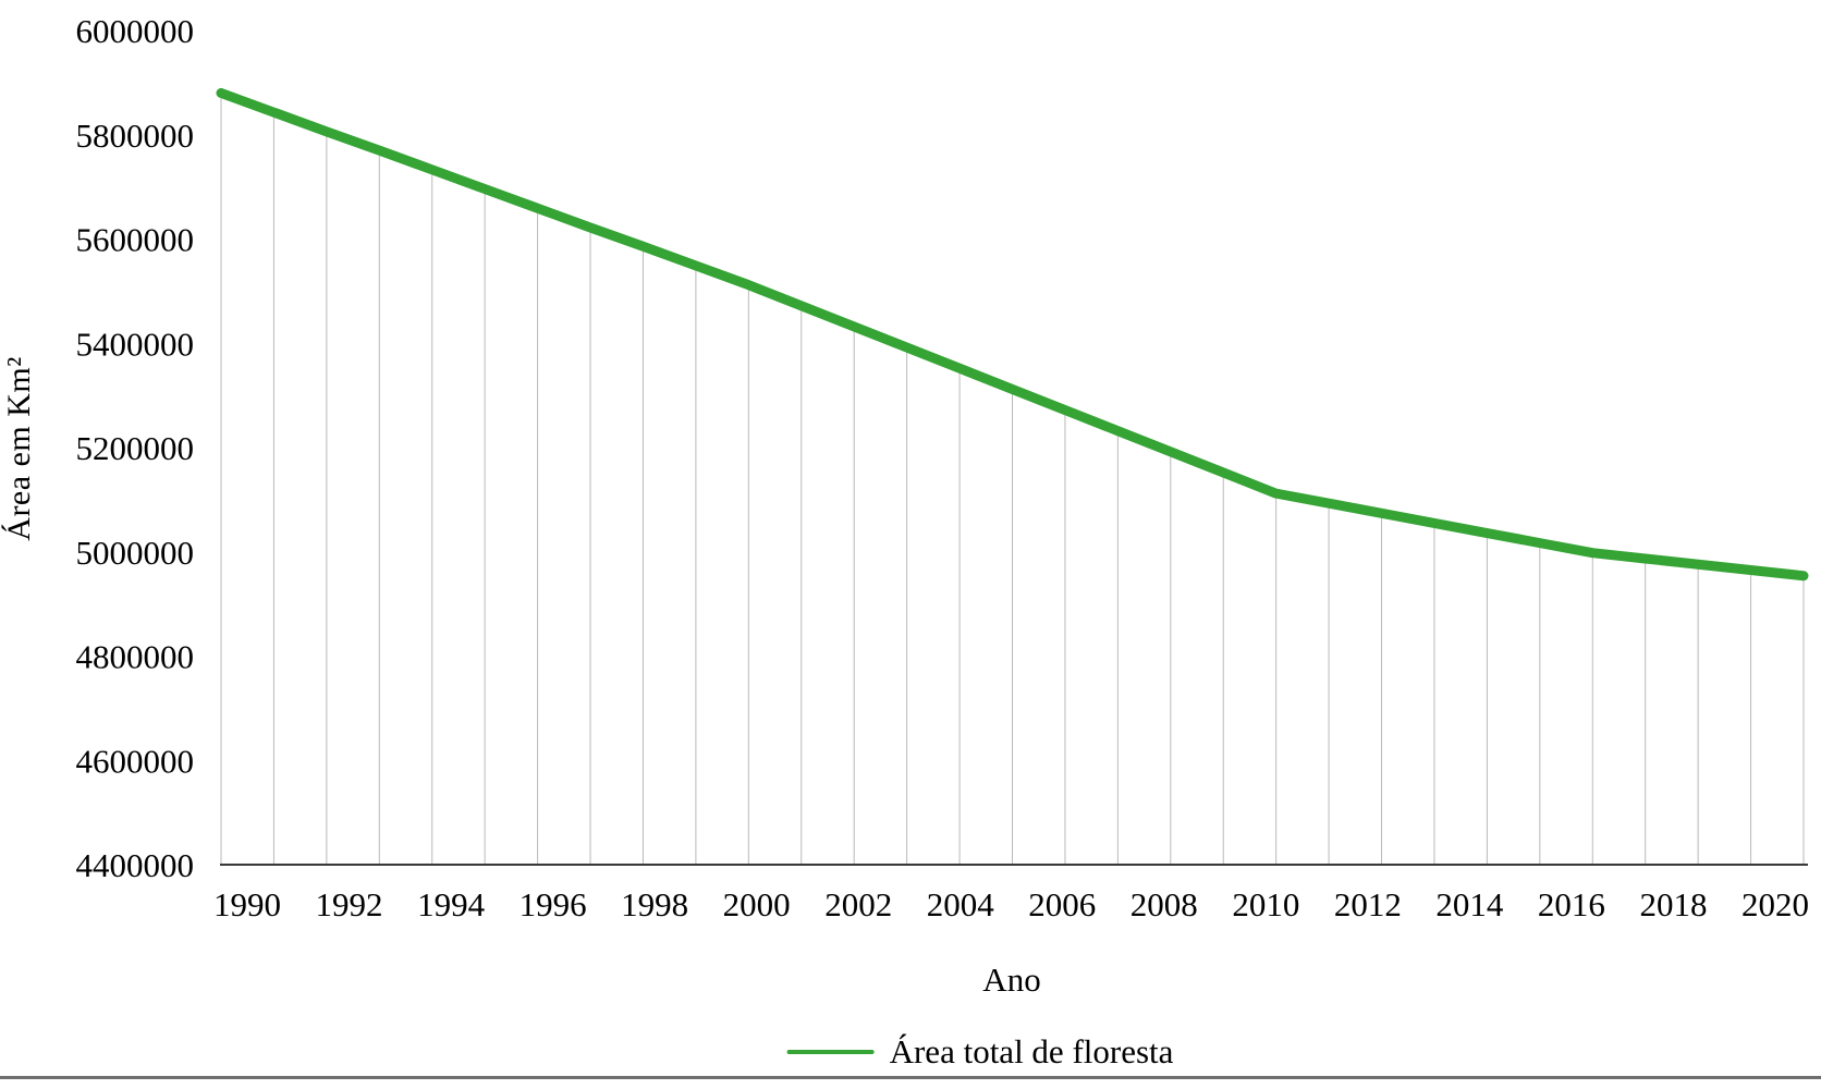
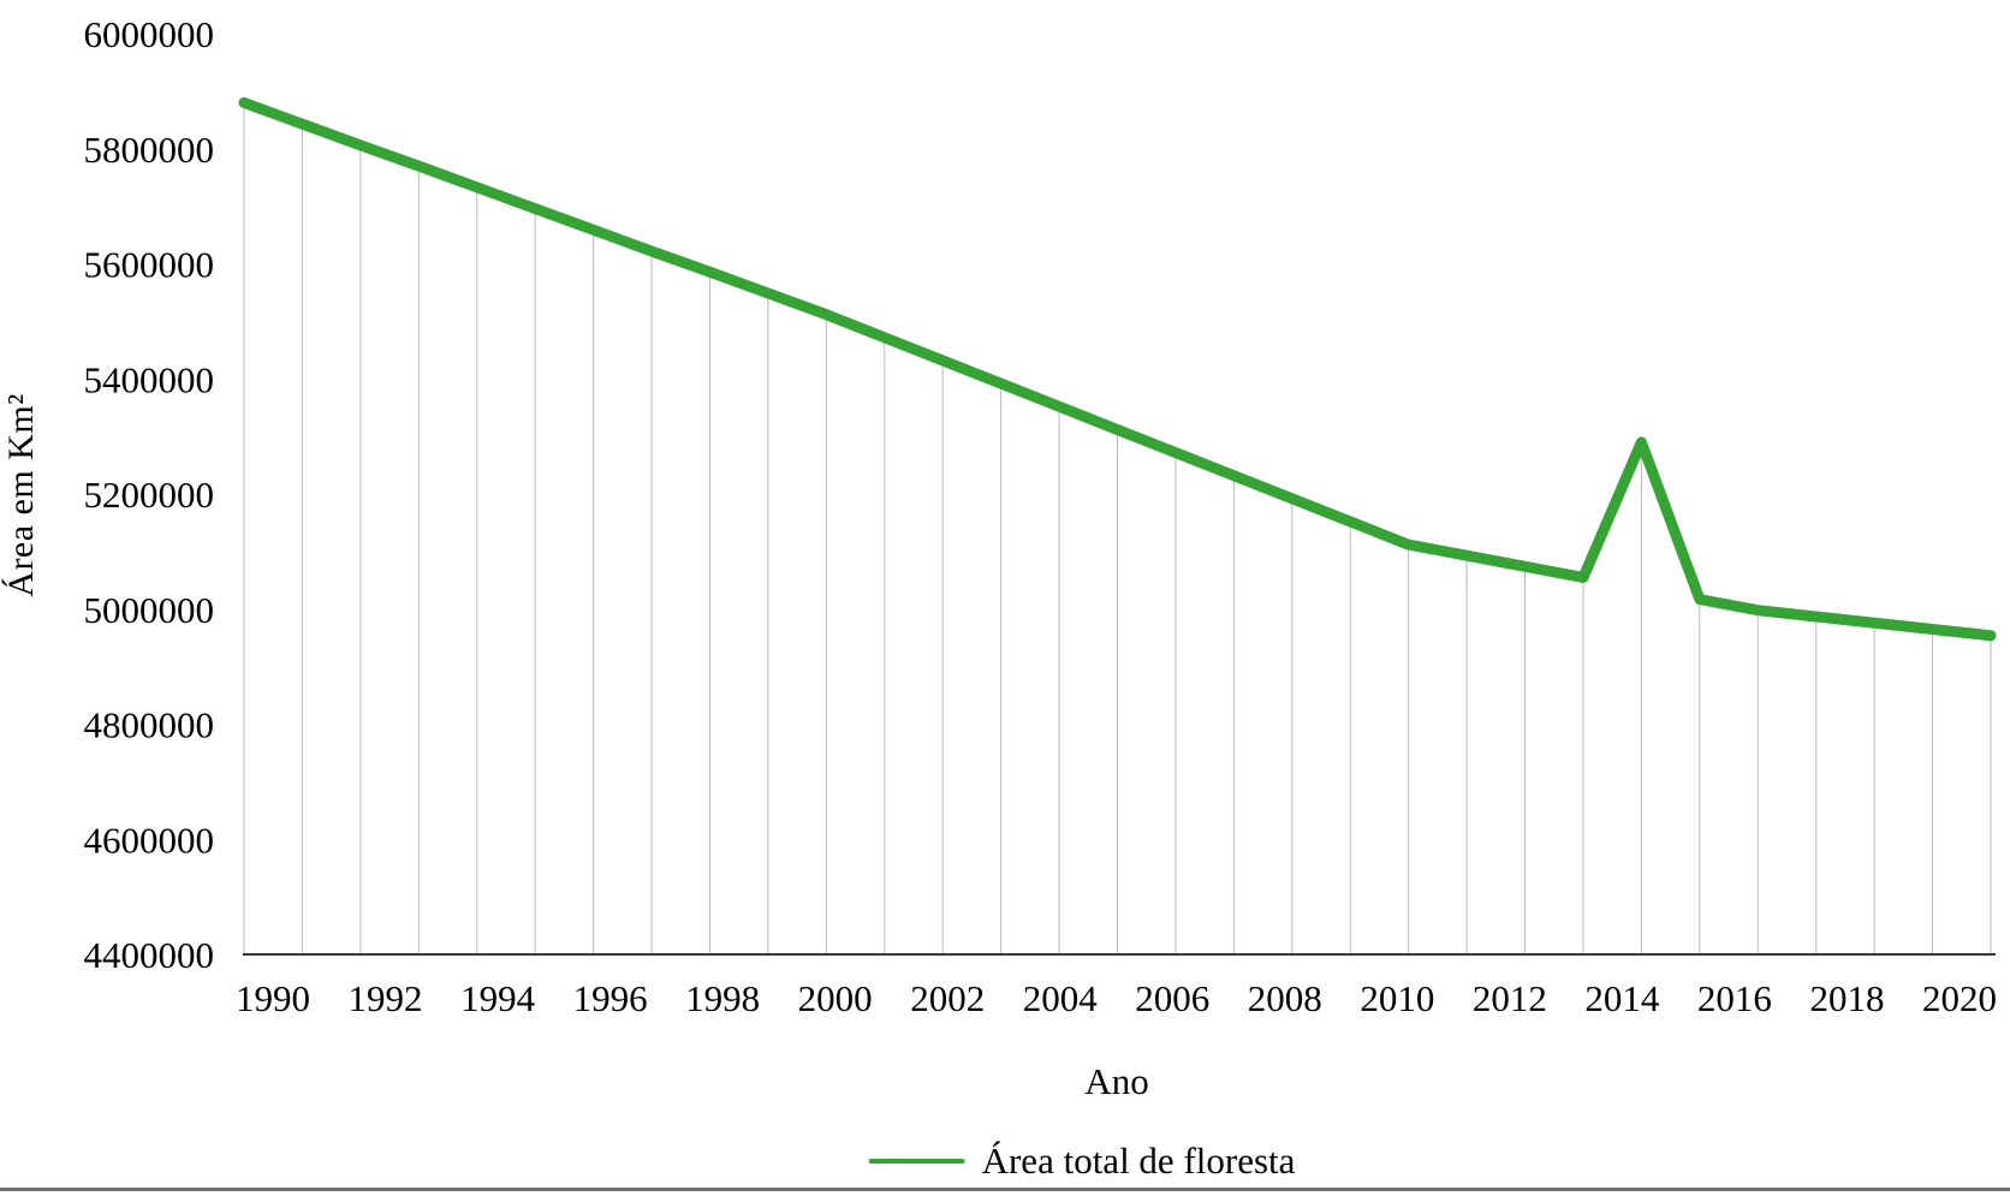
2014: 5040000 -> 5290000
